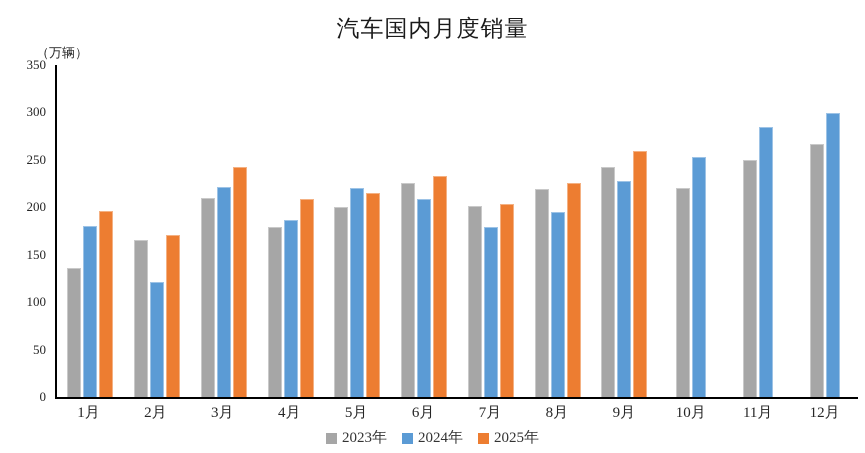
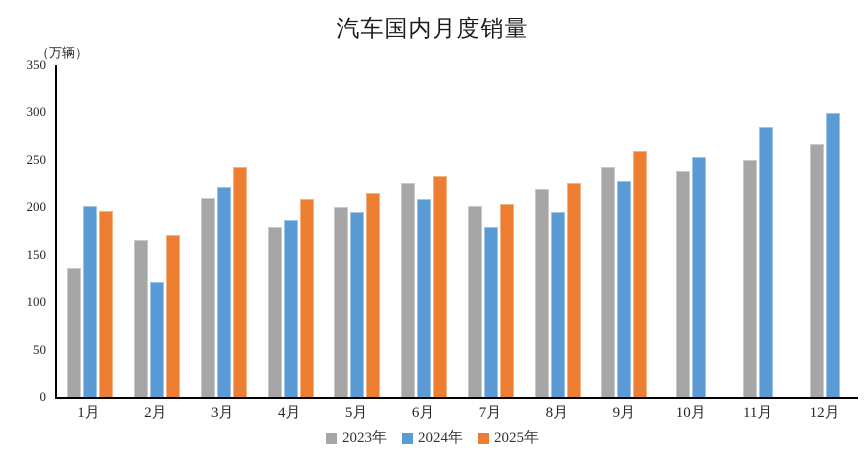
2024年/1月: 180 -> 200
2024年/5月: 220 -> 200
2023年/10月: 220 -> 240
